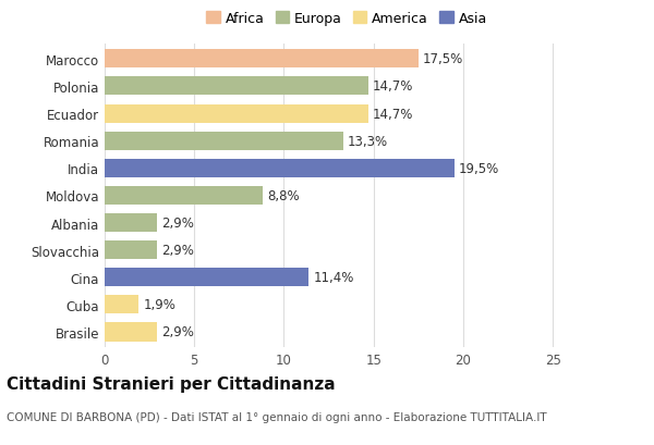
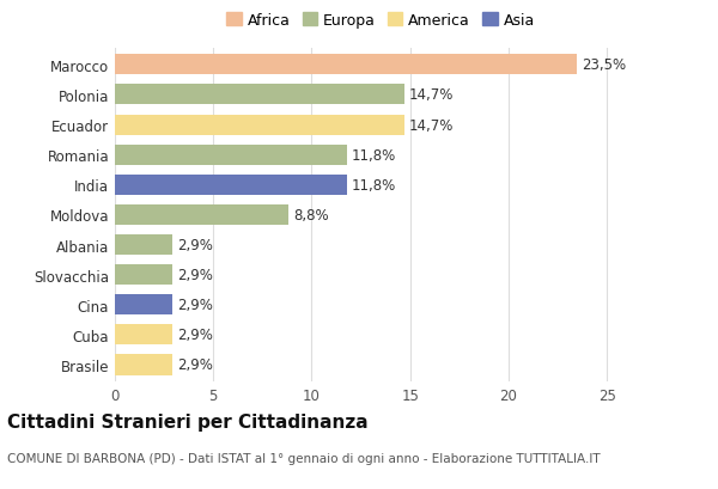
Marocco: 17,5% -> 23,5%
Romania: 13,3% -> 11,8%
India: 19,5% -> 11,8%
Cina: 11,4% -> 2,9%
Cuba: 1,9% -> 2,9%
